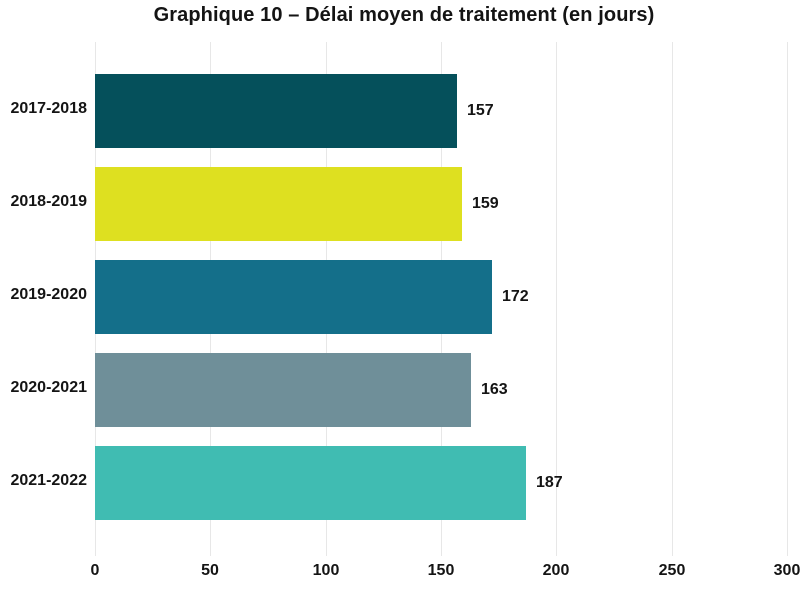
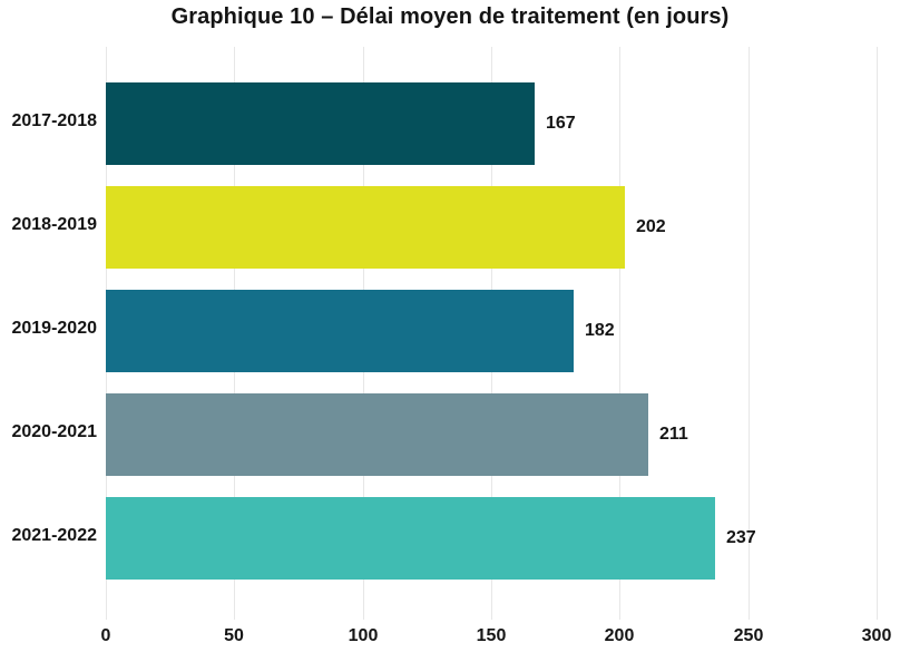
2017-2018: 157 -> 167
2018-2019: 159 -> 202
2019-2020: 172 -> 182
2020-2021: 163 -> 211
2021-2022: 187 -> 237
